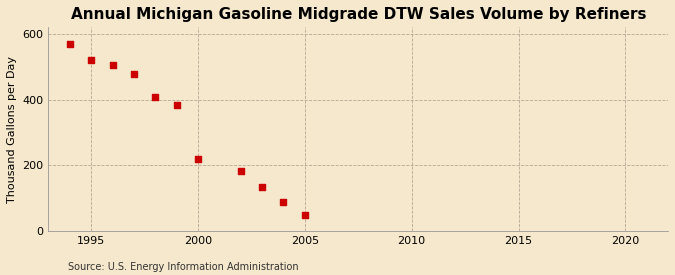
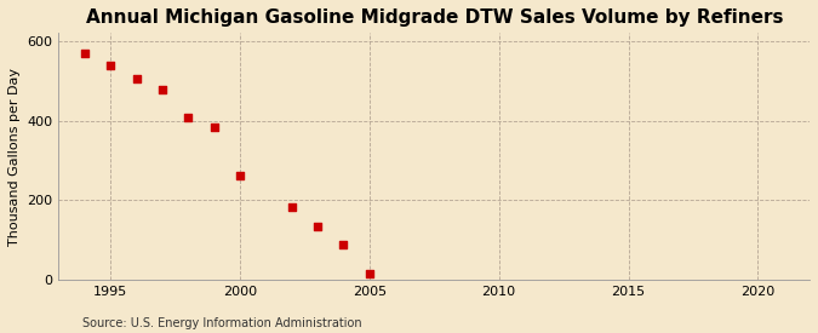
1995: 520 -> 540
2000: 220 -> 262
2005: 50 -> 15
